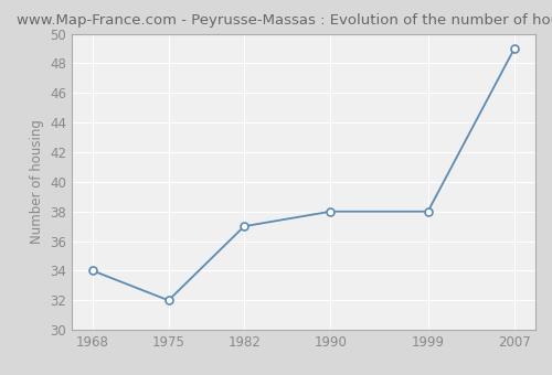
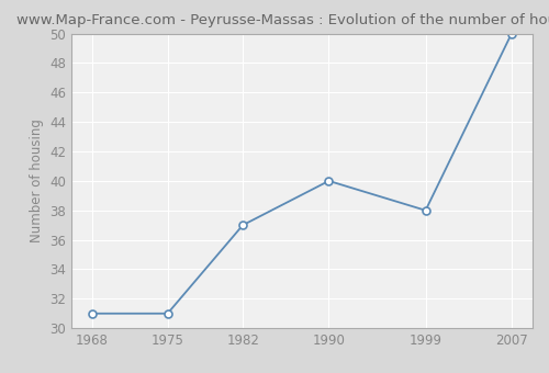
1968: 34 -> 31
1975: 32 -> 31
1990: 38 -> 40
2007: 49 -> 50
